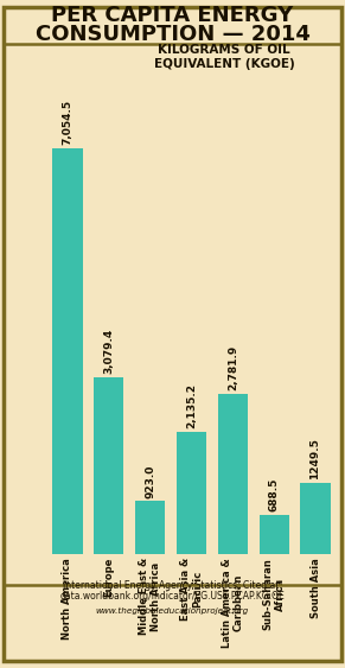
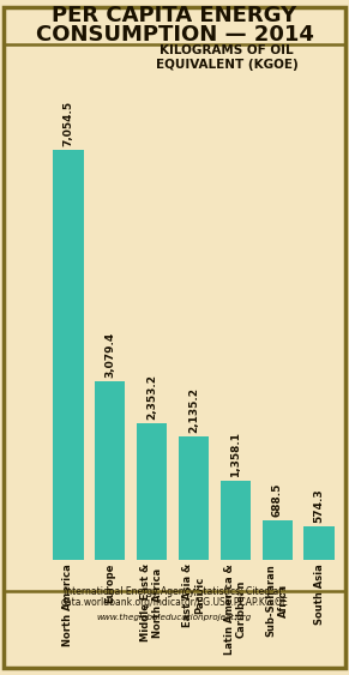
Middle East & North Africa: 923.0 -> 2,353.2
Latin America & Caribbean: 2,781.9 -> 1,358.1
South Asia: 1249.5 -> 574.3
